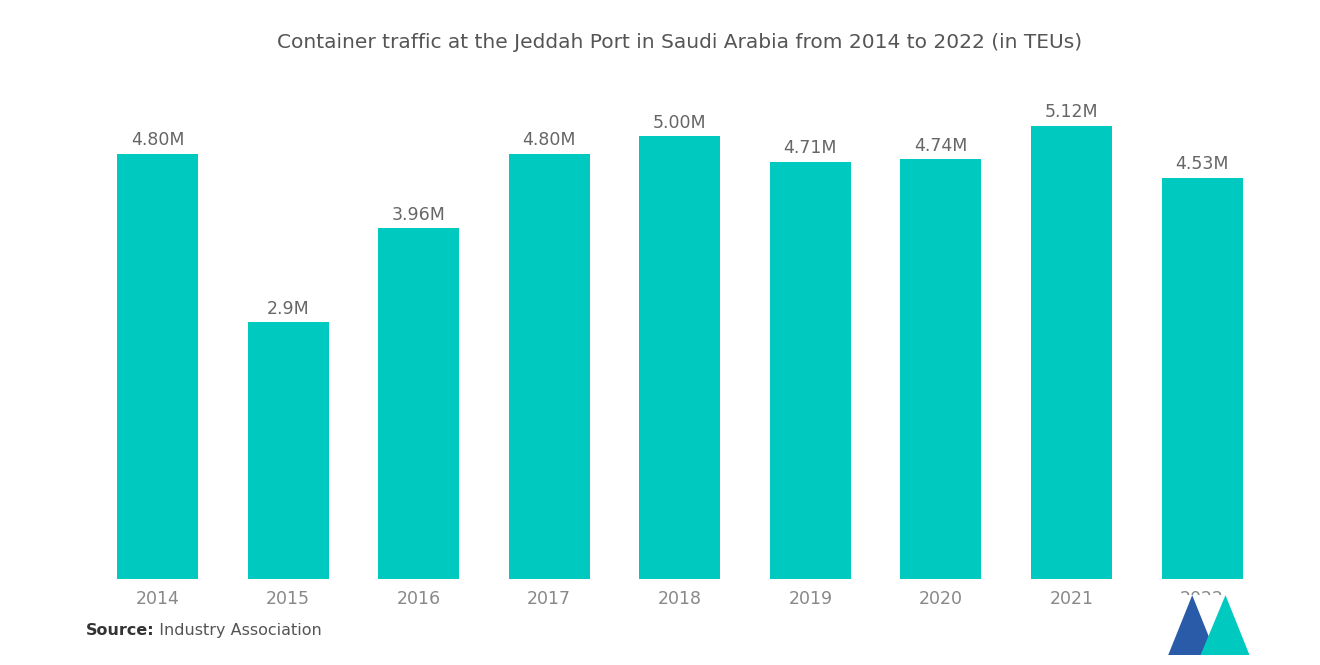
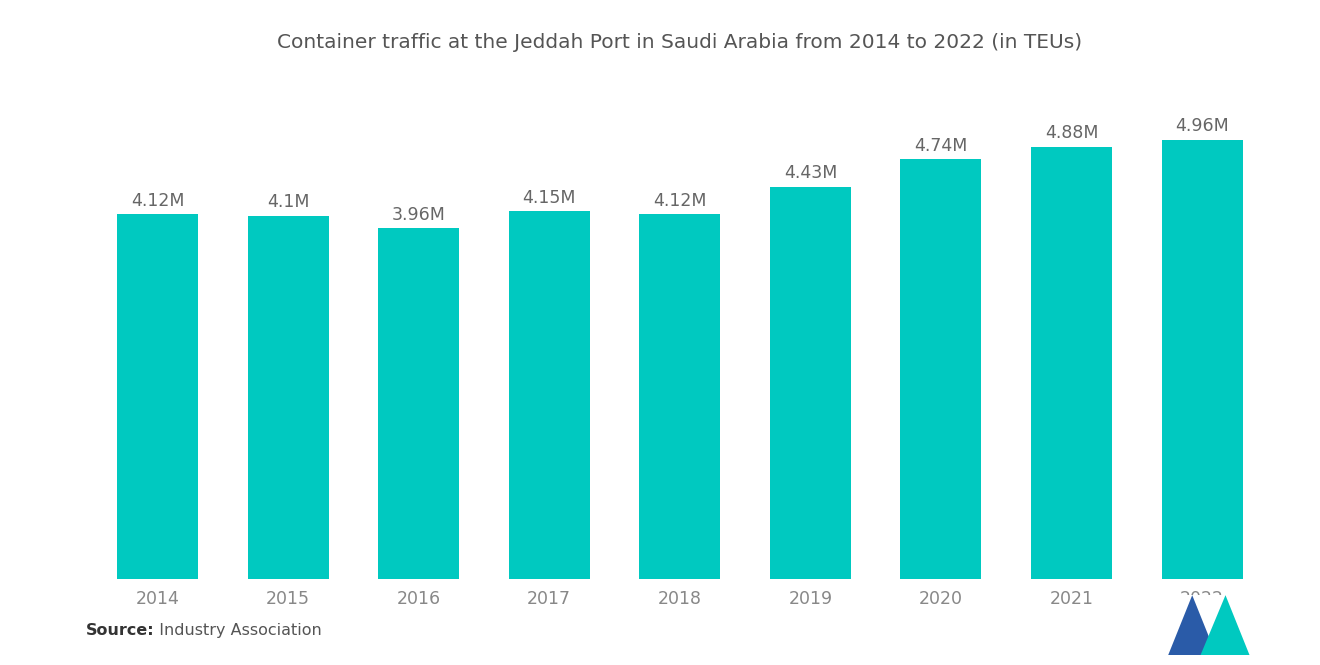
2014: 4.80M -> 4.12M
2015: 2.9M -> 4.1M
2017: 4.80M -> 4.15M
2018: 5.00M -> 4.12M
2019: 4.71M -> 4.43M
2021: 5.12M -> 4.88M
2022: 4.53M -> 4.96M
